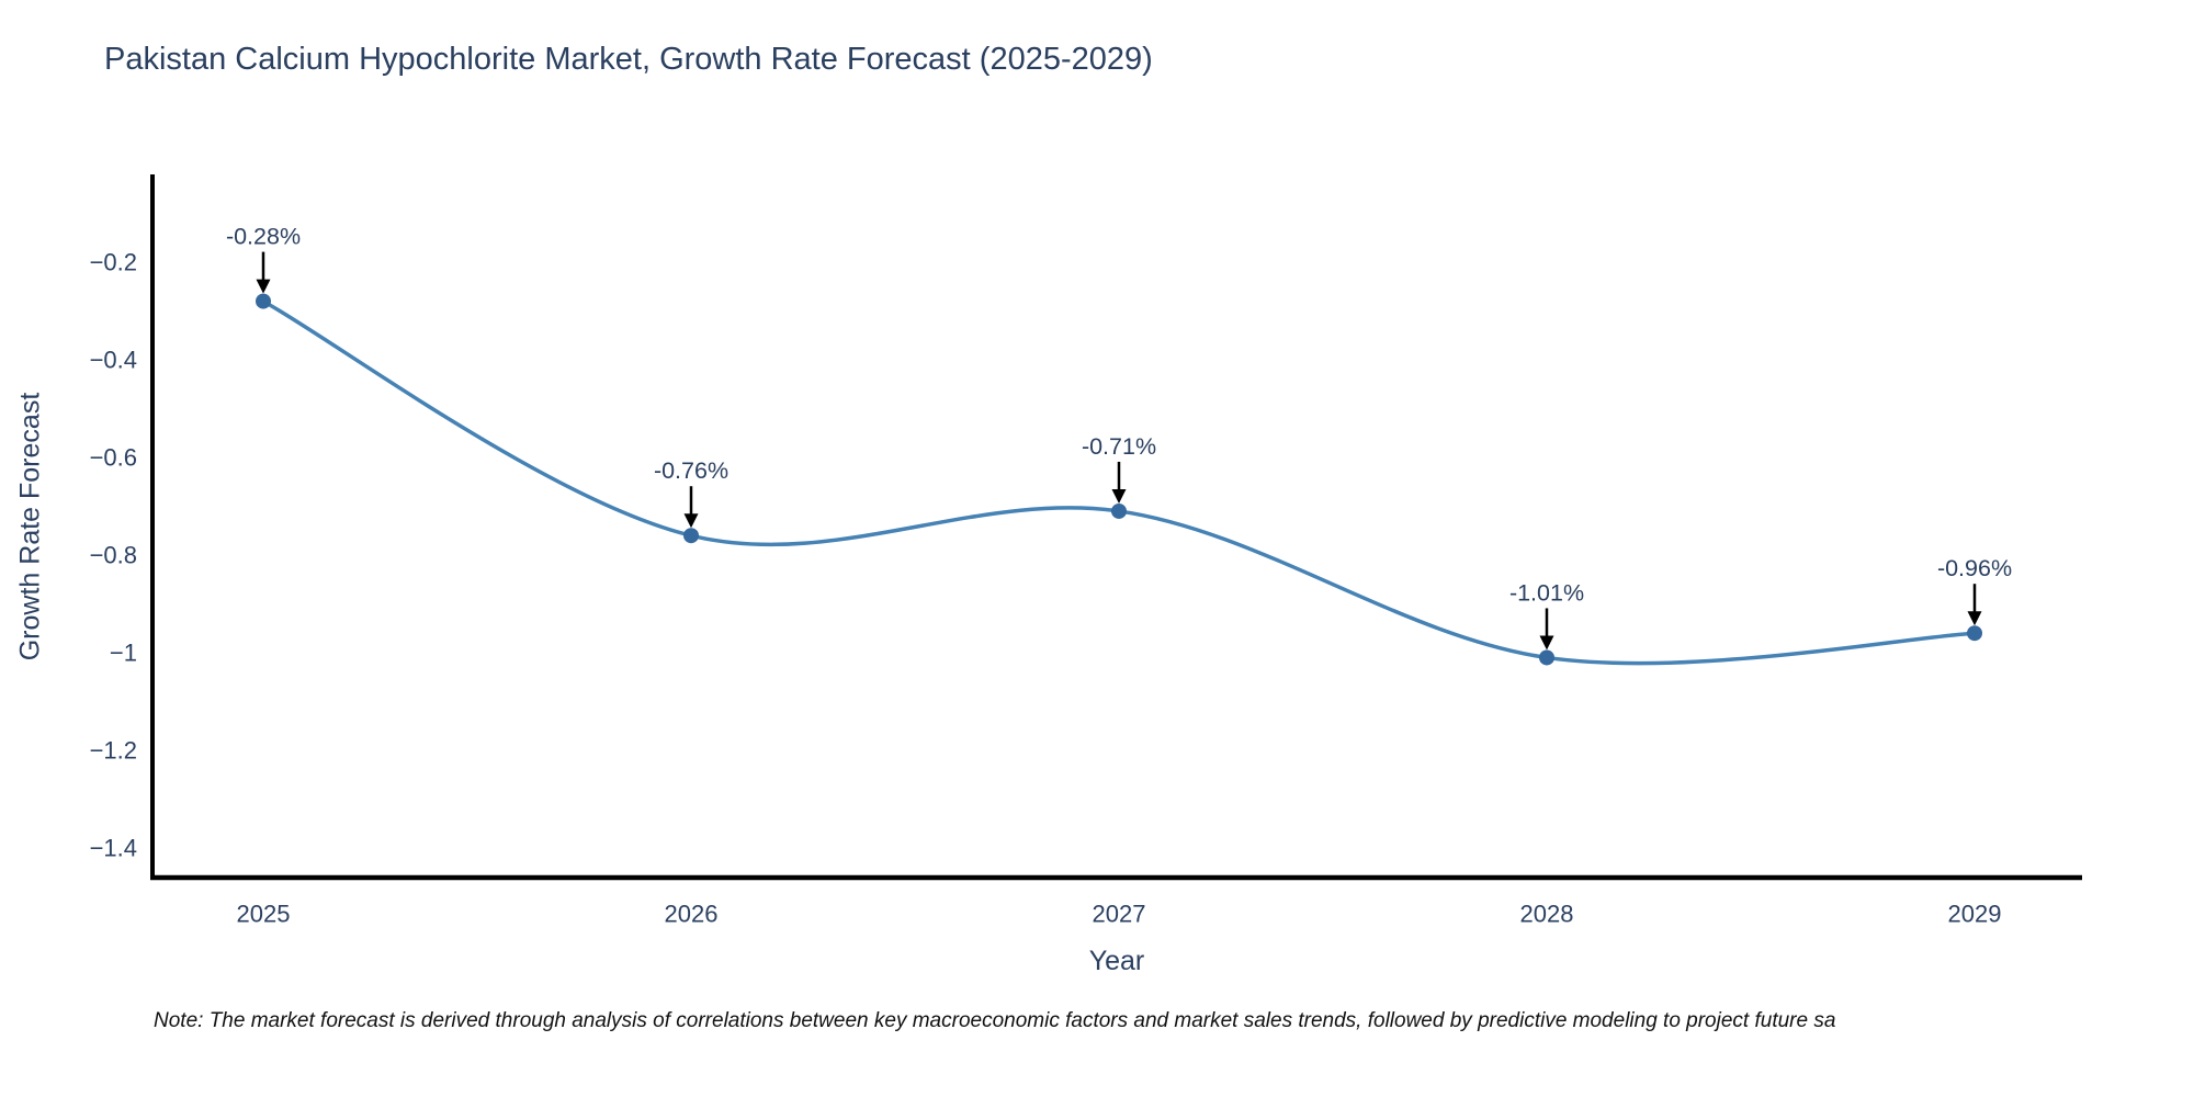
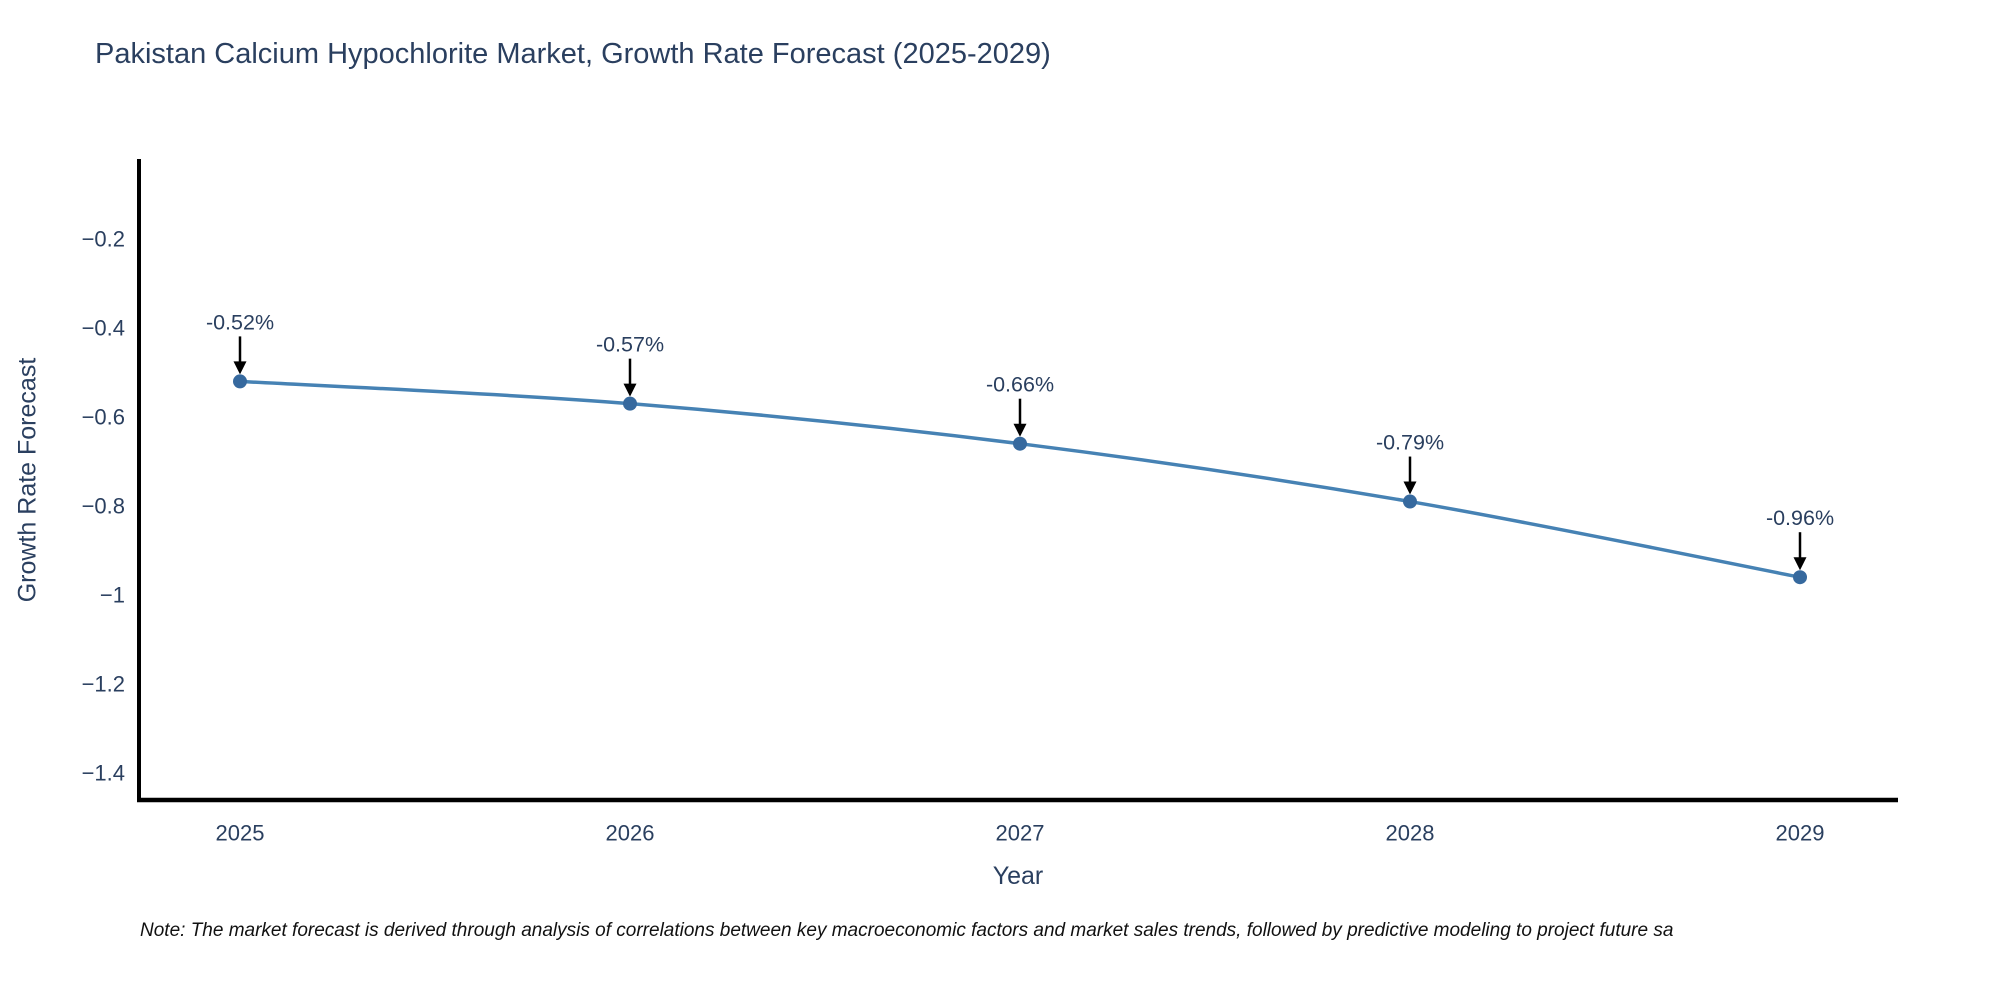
2025: -0.28% -> -0.52%
2026: -0.76% -> -0.57%
2027: -0.71% -> -0.66%
2028: -1.01% -> -0.79%
